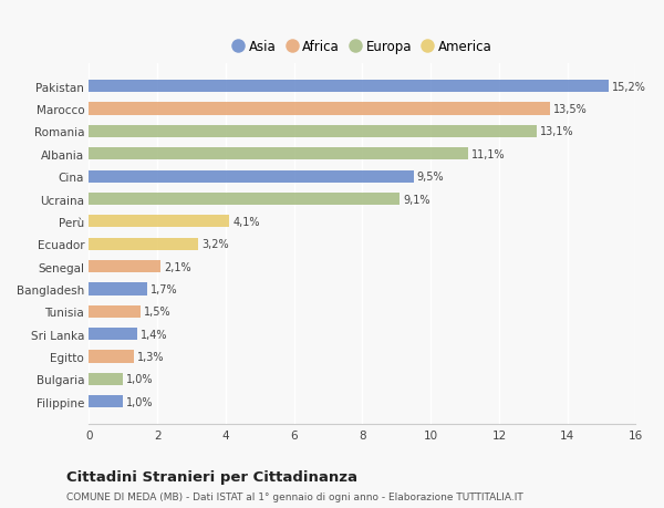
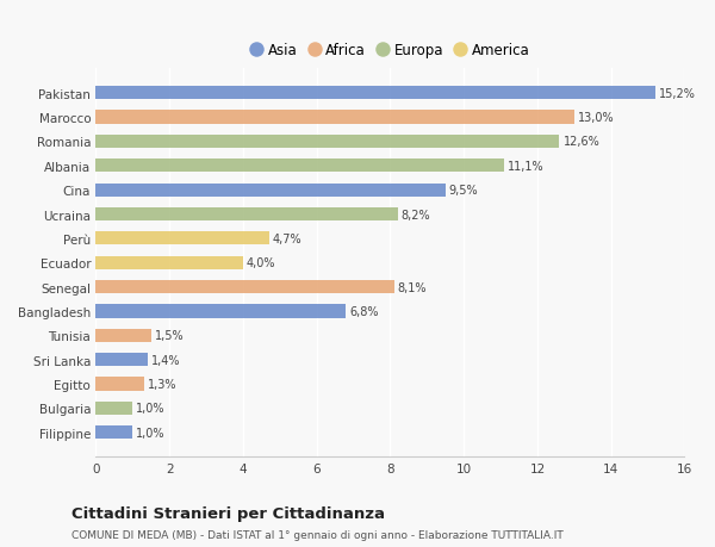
Marocco: 13,5% -> 13,0%
Romania: 13,1% -> 12,6%
Ucraina: 9,1% -> 8,2%
Perù: 4,1% -> 4,7%
Ecuador: 3,2% -> 4,0%
Senegal: 2,1% -> 8,1%
Bangladesh: 1,7% -> 6,8%
